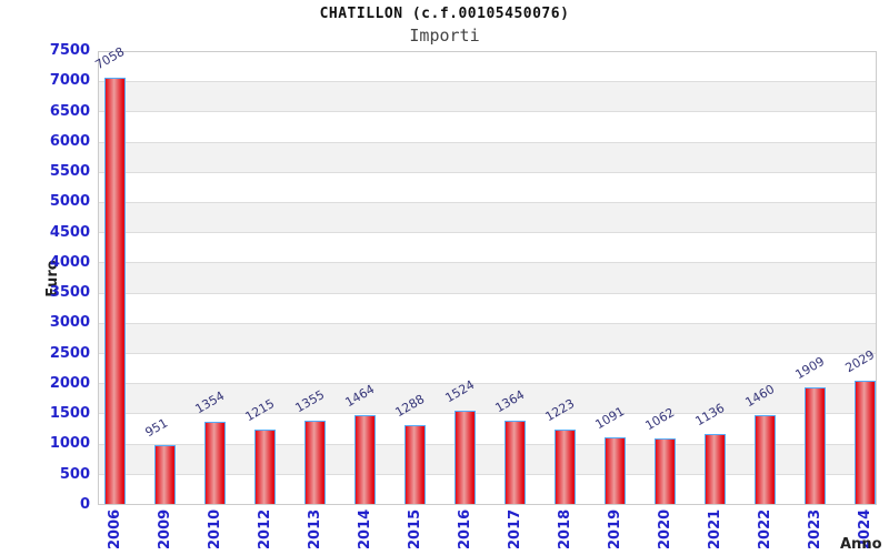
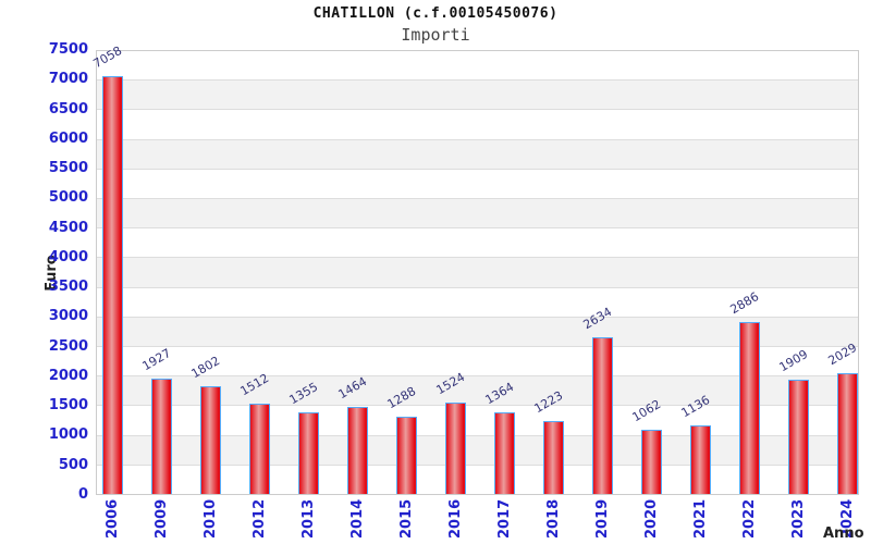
2009: 951 -> 1927
2010: 1354 -> 1802
2012: 1215 -> 1512
2019: 1091 -> 2634
2022: 1460 -> 2886
